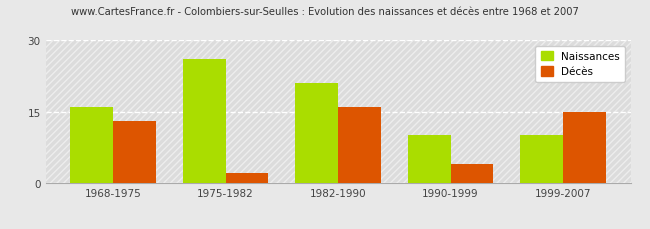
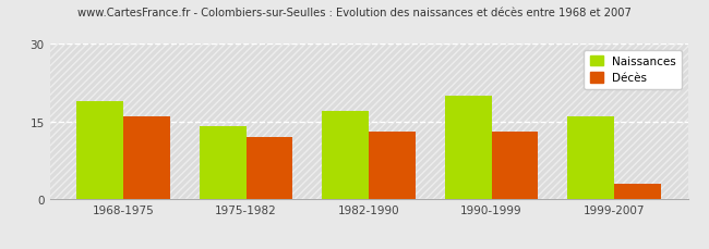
Naissances/1968-1975: 16 -> 19
Décès/1968-1975: 13 -> 16
Naissances/1975-1982: 26 -> 14
Décès/1975-1982: 2 -> 12
Naissances/1982-1990: 21 -> 17
Décès/1982-1990: 16 -> 13
Naissances/1990-1999: 10 -> 20
Décès/1990-1999: 4 -> 13
Naissances/1999-2007: 10 -> 16
Décès/1999-2007: 15 -> 3
